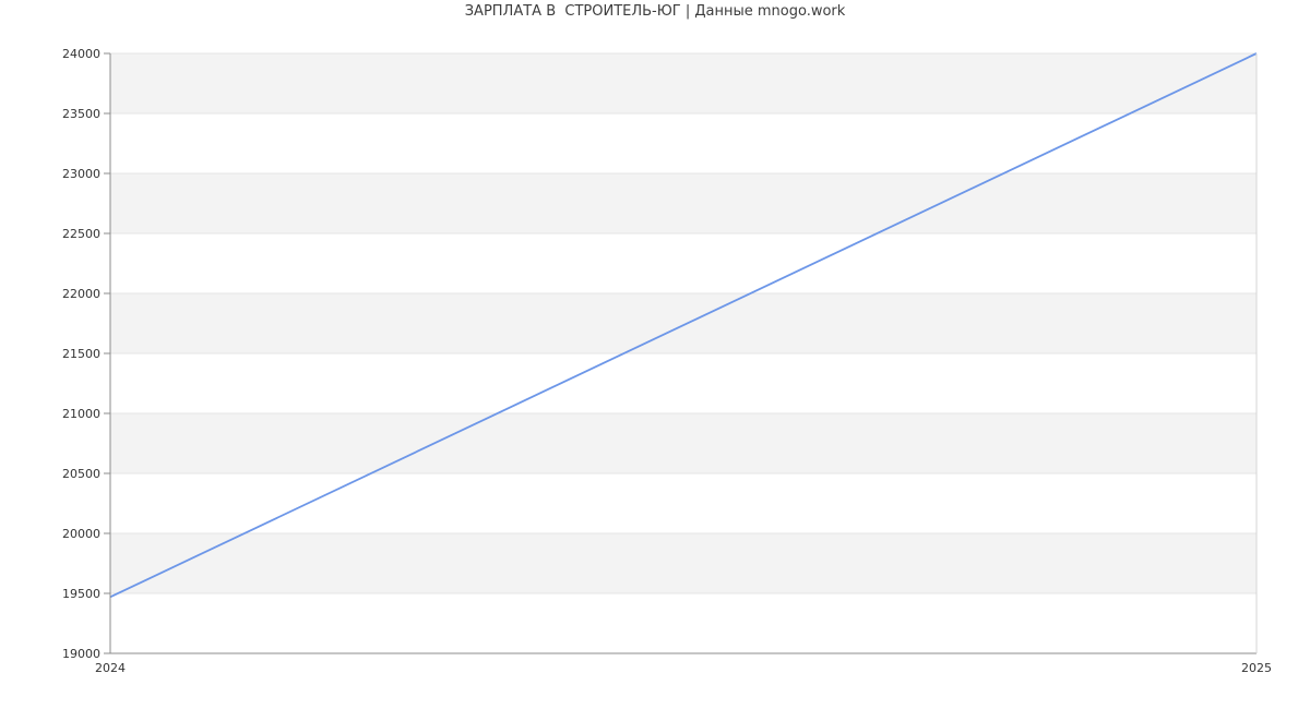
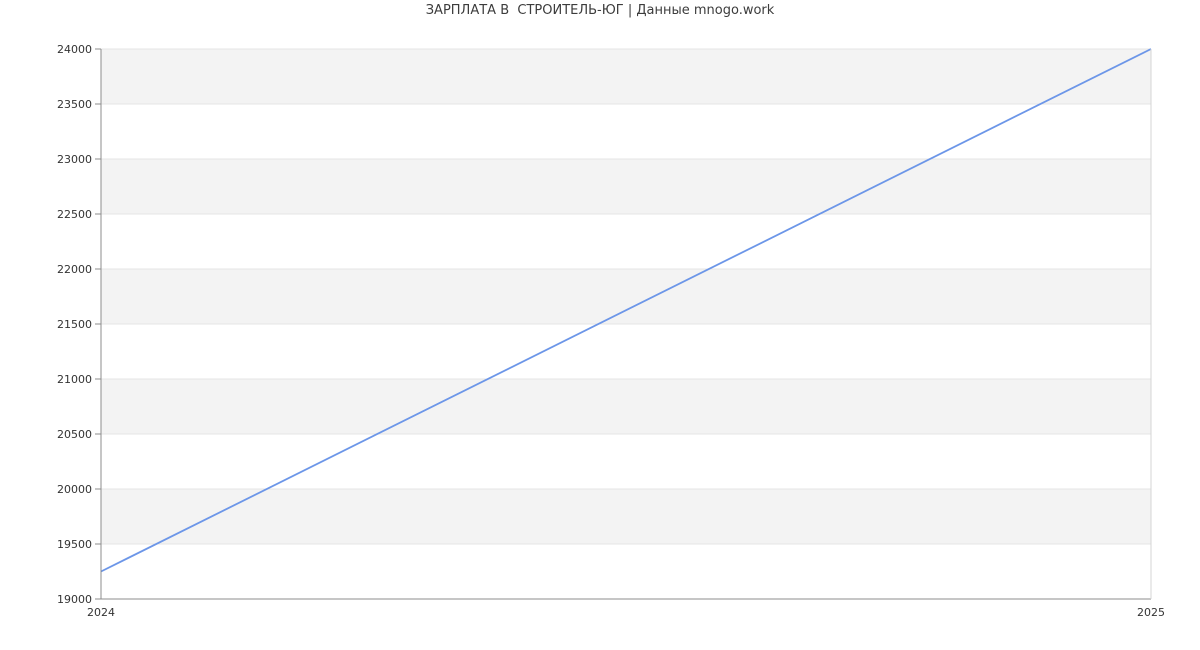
2024: 19470 -> 19250
